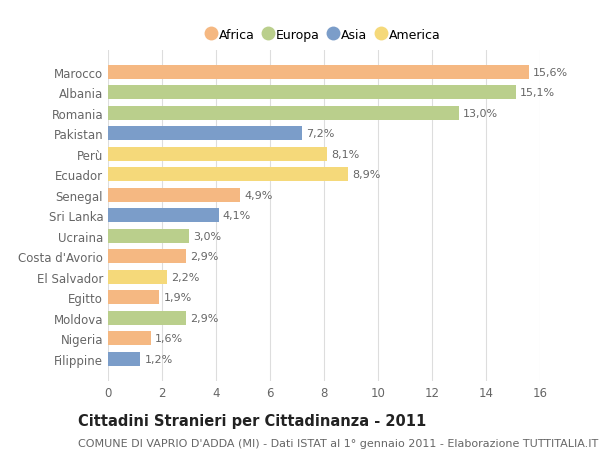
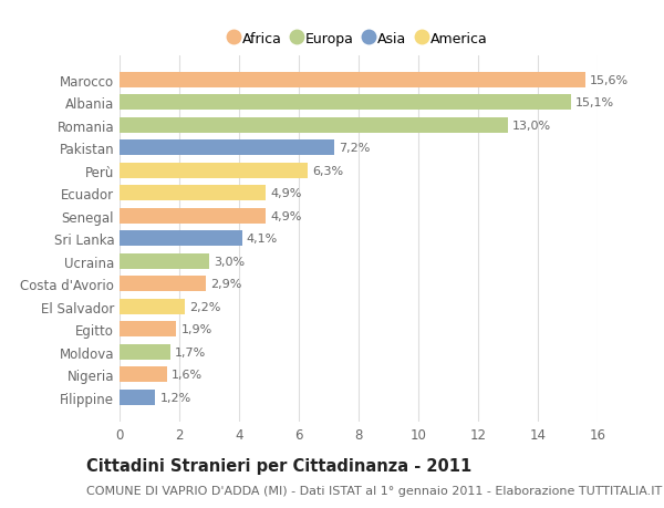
Perù: 8,1% -> 6,3%
Ecuador: 8,9% -> 4,9%
Moldova: 2,9% -> 1,7%
